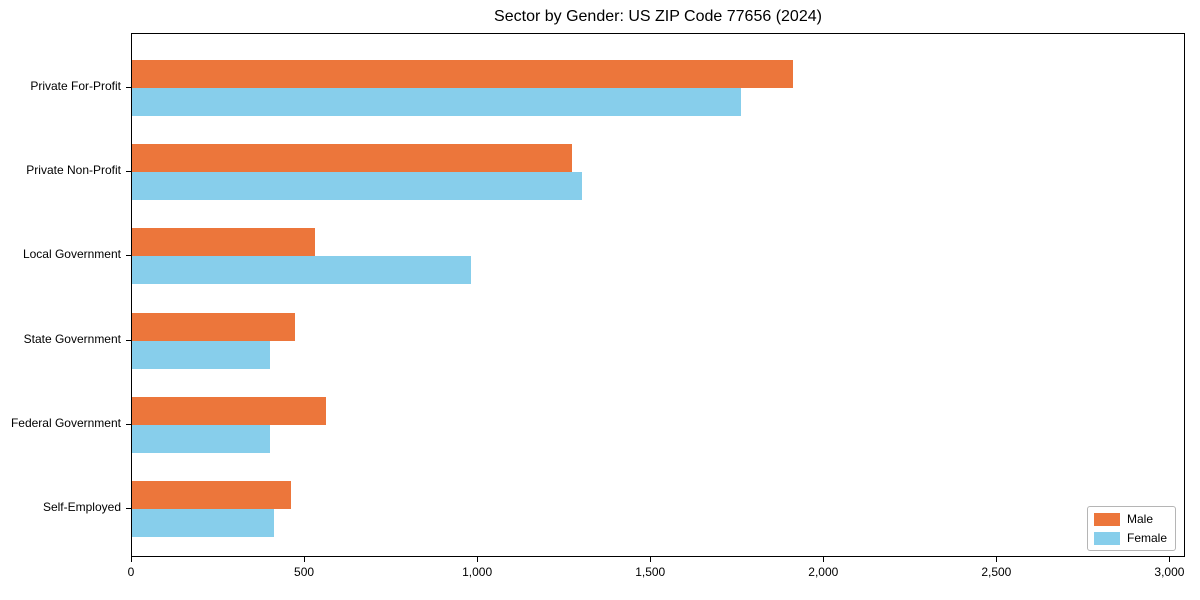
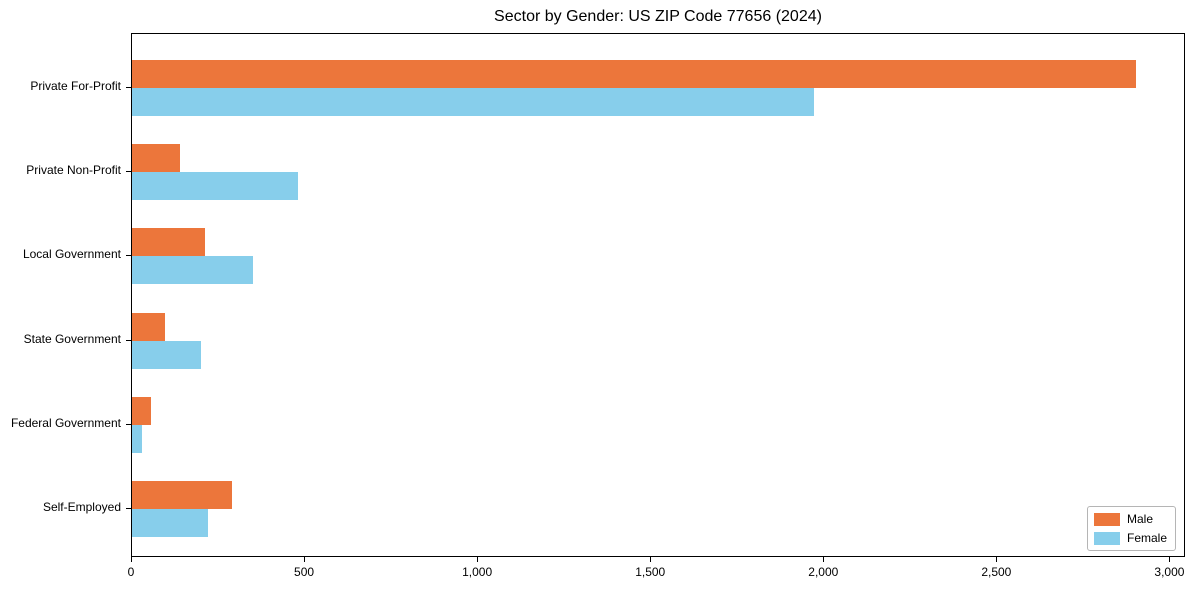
Male/Private For-Profit: 1910 -> 2900
Female/Private For-Profit: 1760 -> 1970
Male/Private Non-Profit: 1270 -> 140
Female/Private Non-Profit: 1300 -> 480
Male/Local Government: 530 -> 210
Female/Local Government: 980 -> 350
Male/State Government: 470 -> 100
Female/State Government: 400 -> 200
Male/Federal Government: 560 -> 60
Female/Federal Government: 400 -> 30
Male/Self-Employed: 460 -> 290
Female/Self-Employed: 410 -> 220
